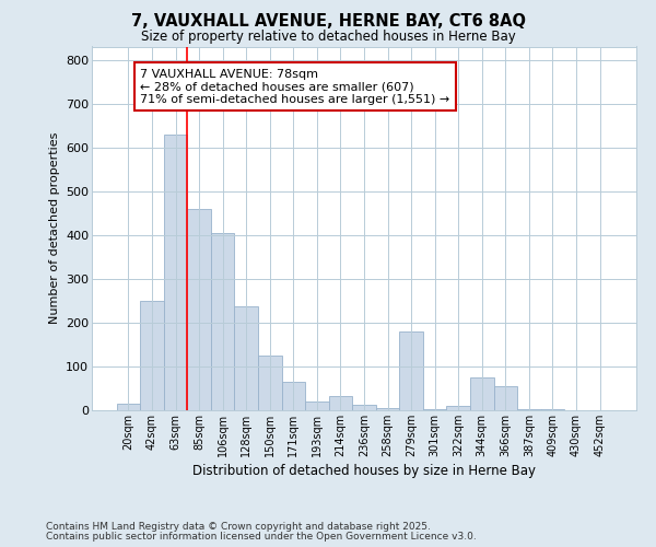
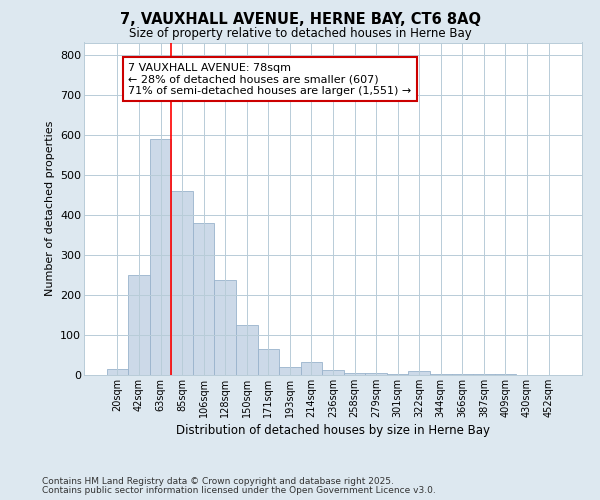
63sqm: 630 -> 590
106sqm: 405 -> 380
279sqm: 180 -> 5
344sqm: 75 -> 2
366sqm: 55 -> 2
